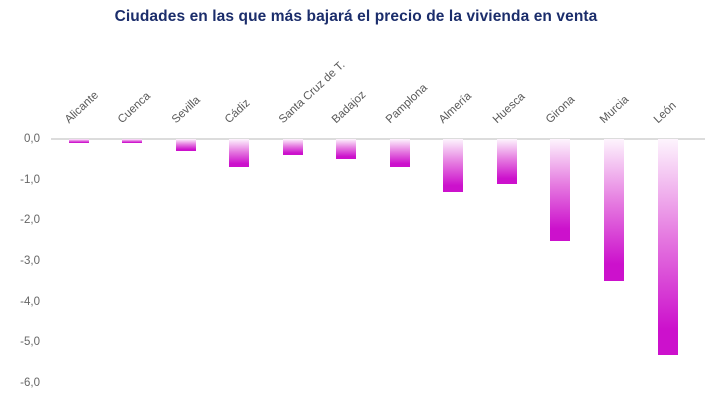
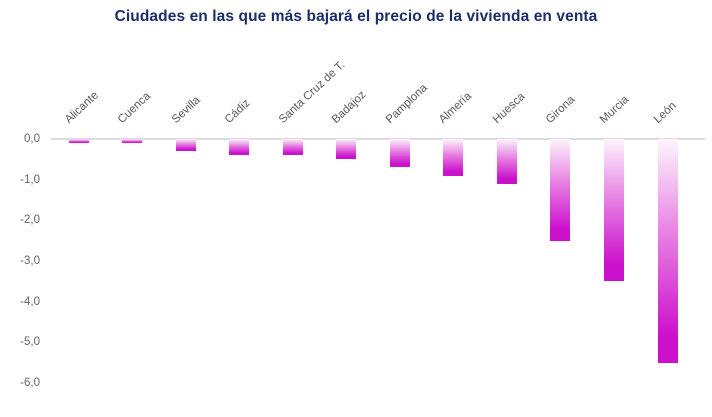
Cádiz: -0,7 -> -0,4
Almería: -1,3 -> -0,9
León: -5,3 -> -5,5
